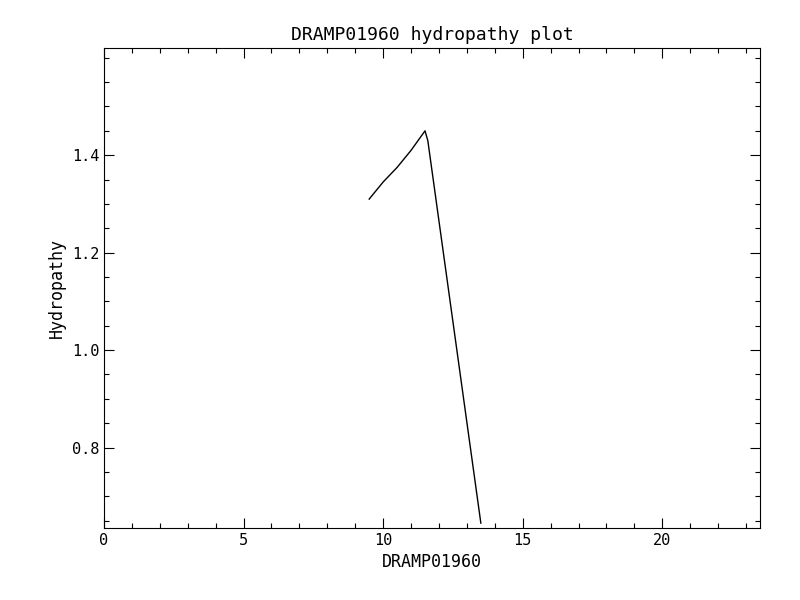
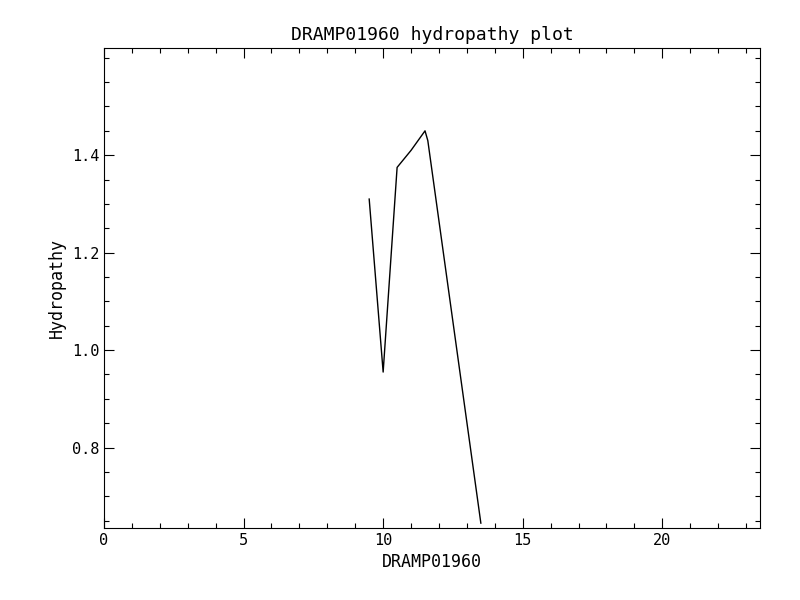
10: 1.345 -> 0.955
